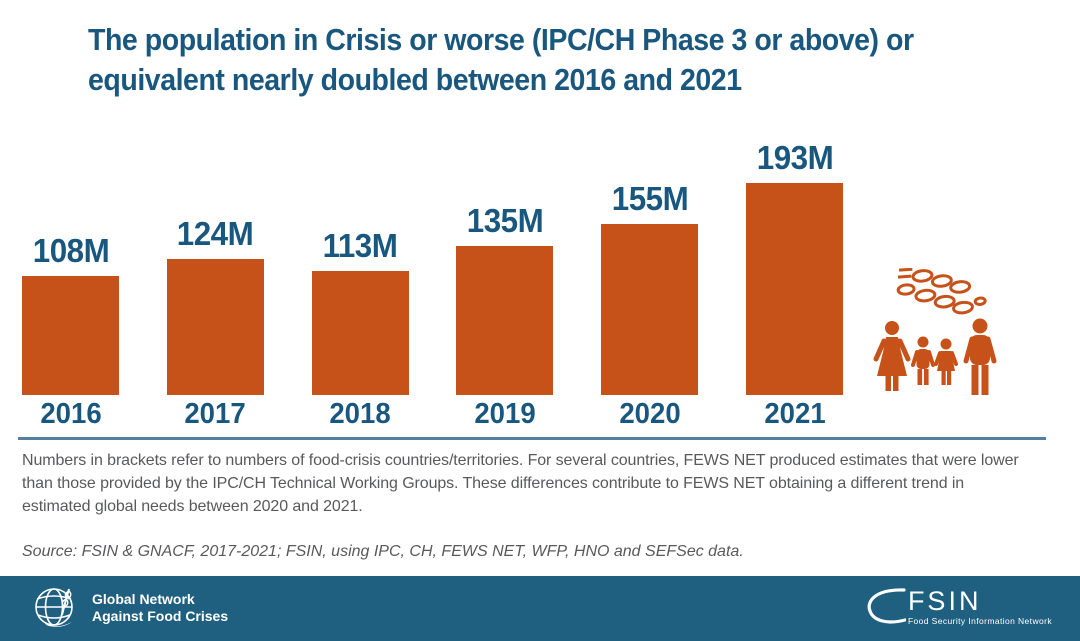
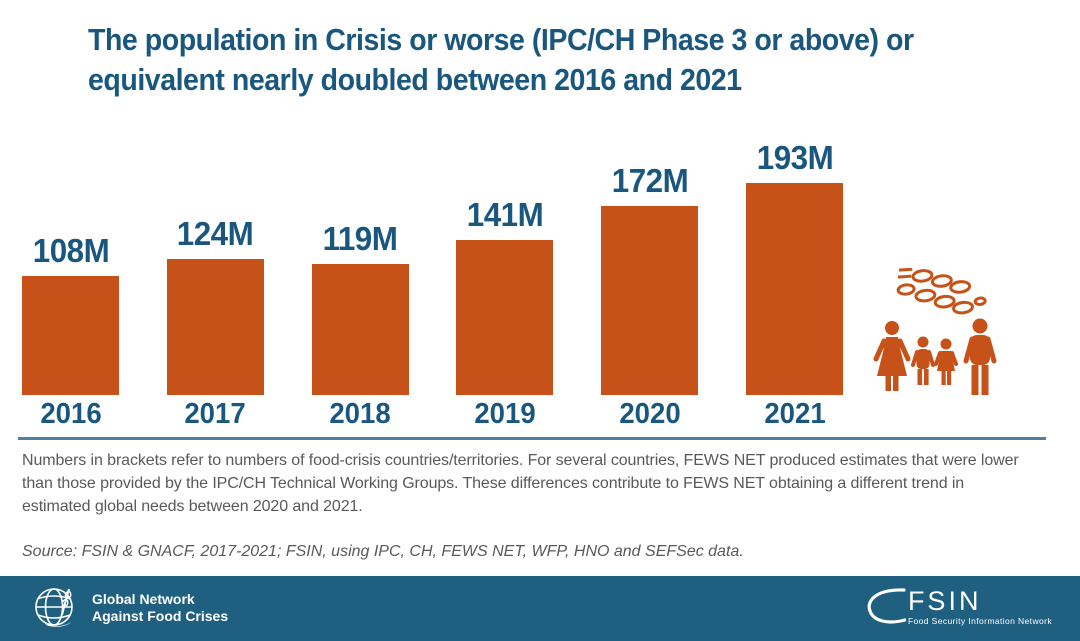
2018: 113M -> 119M
2019: 135M -> 141M
2020: 155M -> 172M
